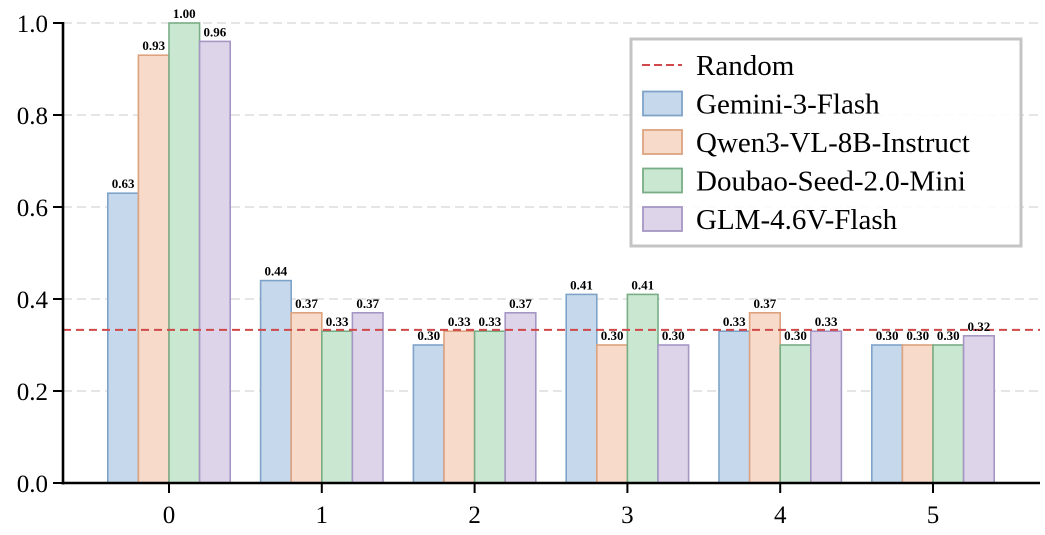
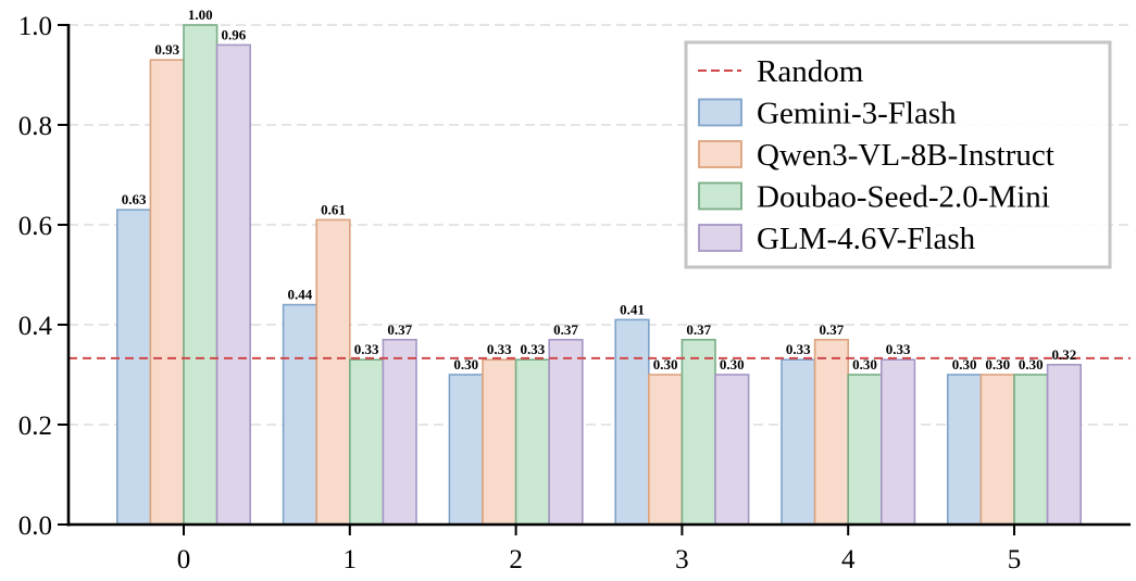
Qwen3-VL-8B-Instruct/1: 0.37 -> 0.61
Doubao-Seed-2.0-Mini/3: 0.41 -> 0.37
